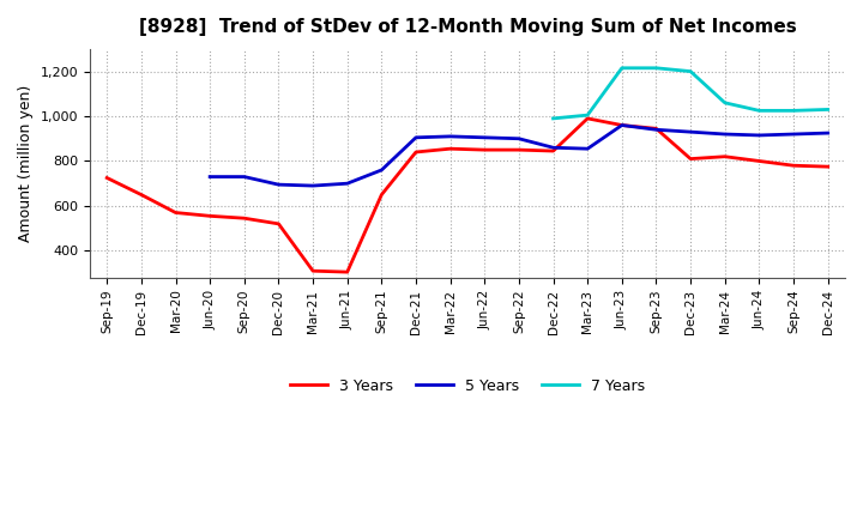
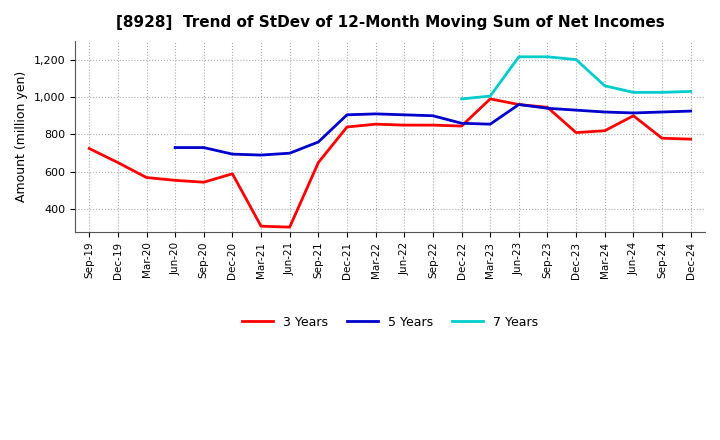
3 Years/Dec-20: 520 -> 590
3 Years/Jun-24: 800 -> 900
